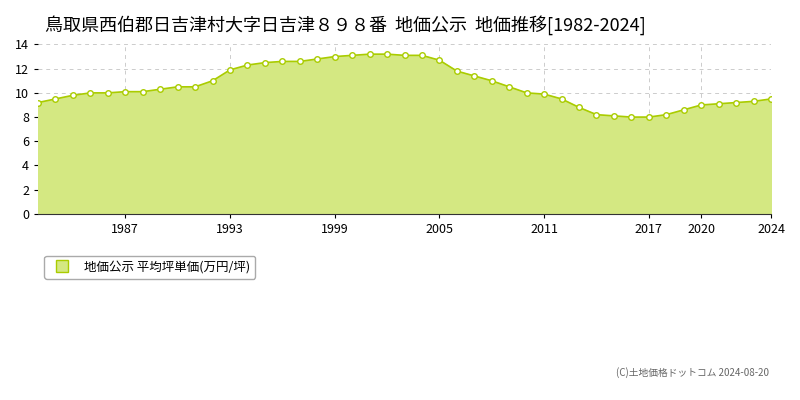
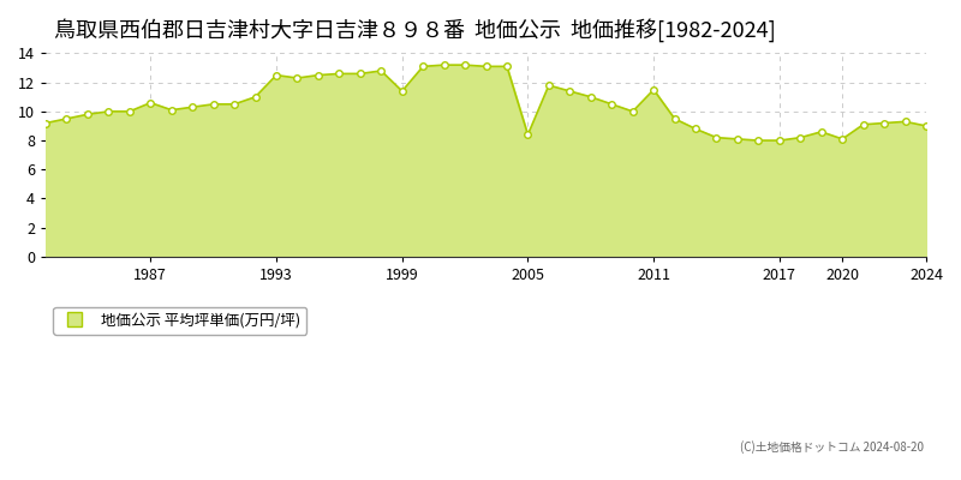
1987: 10.1 -> 10.6
1993: 11.9 -> 12.5
1999: 13.0 -> 11.4
2005: 12.7 -> 8.4
2011: 9.9 -> 11.5
2020: 9.0 -> 8.1
2024: 9.5 -> 9.0
